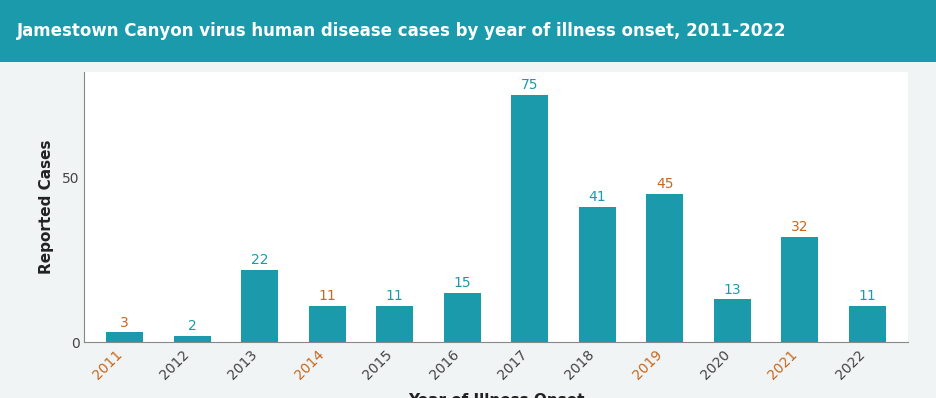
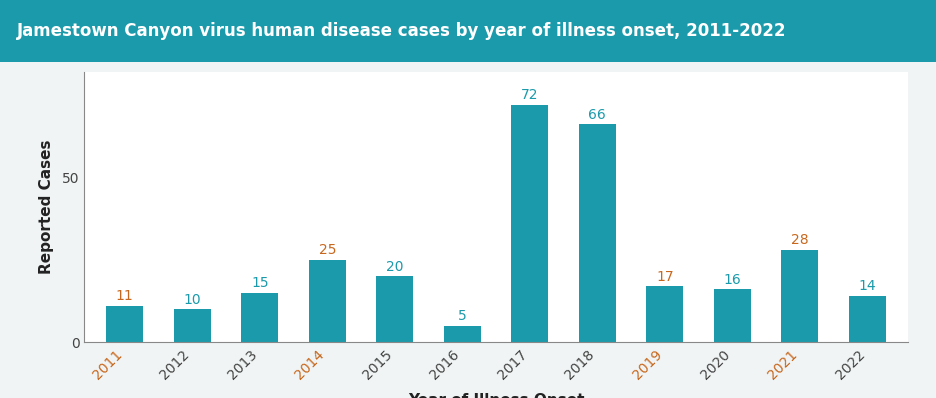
2011: 3 -> 11
2012: 2 -> 10
2013: 22 -> 15
2014: 11 -> 25
2015: 11 -> 20
2016: 15 -> 5
2017: 75 -> 72
2018: 41 -> 66
2019: 45 -> 17
2020: 13 -> 16
2021: 32 -> 28
2022: 11 -> 14
